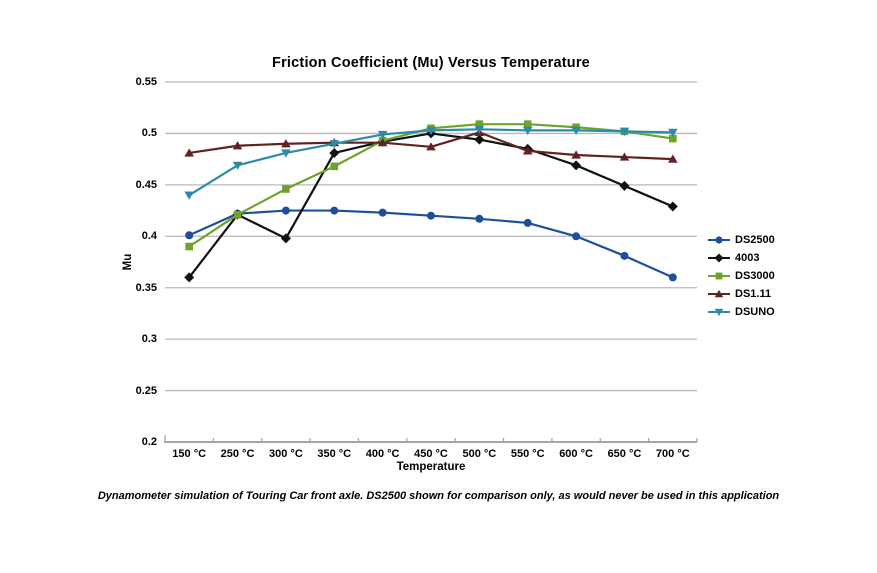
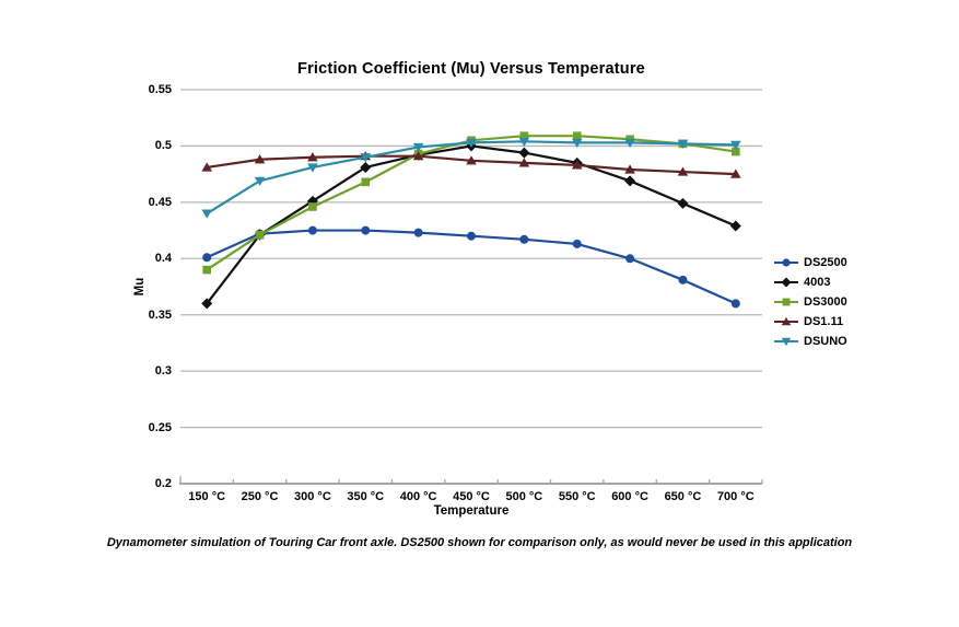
4003/300 °C: 0.398 -> 0.451
DS1.11/500 °C: 0.501 -> 0.485
